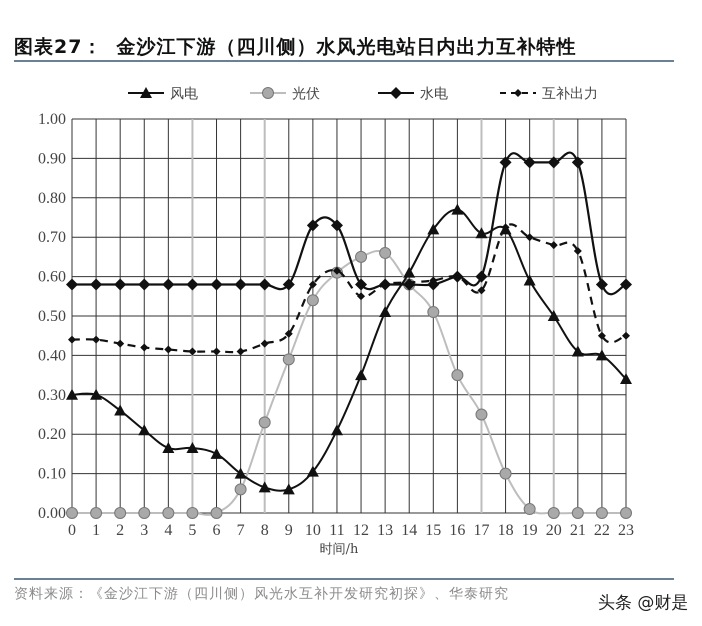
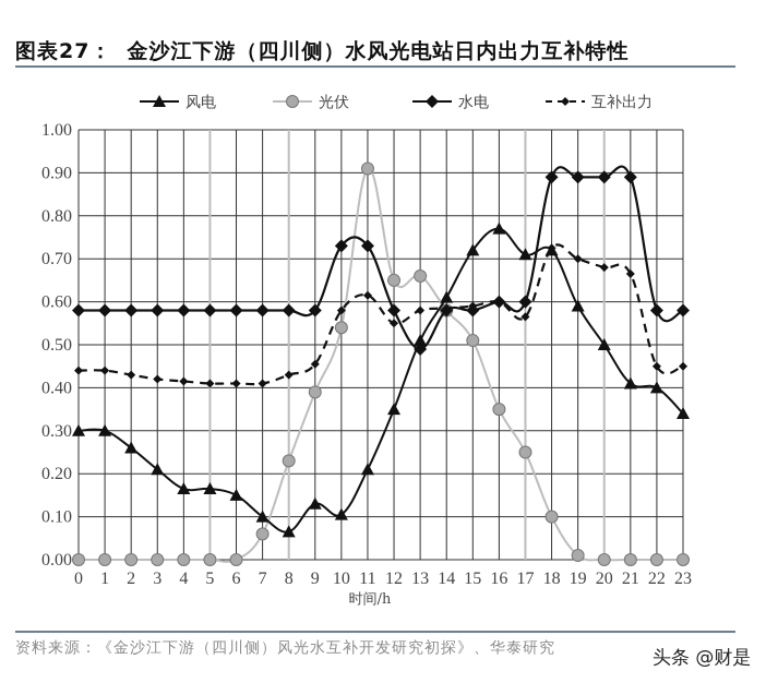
风电/9: 0.06 -> 0.13
光伏/11: 0.61 -> 0.91
水电/13: 0.58 -> 0.49
